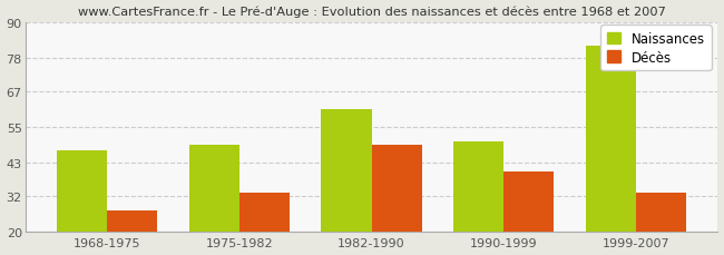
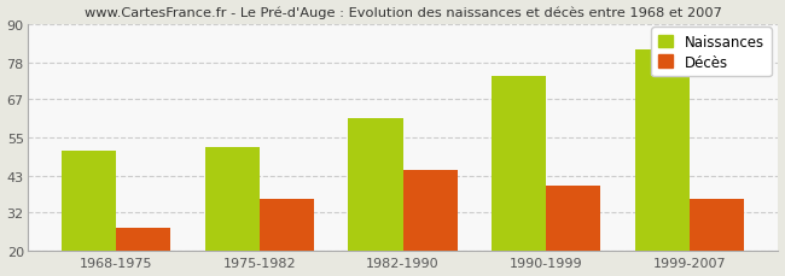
Naissances/1968-1975: 47 -> 51
Naissances/1975-1982: 49 -> 52
Décès/1975-1982: 33 -> 36
Décès/1982-1990: 49 -> 45
Naissances/1990-1999: 50 -> 74
Décès/1999-2007: 33 -> 36
